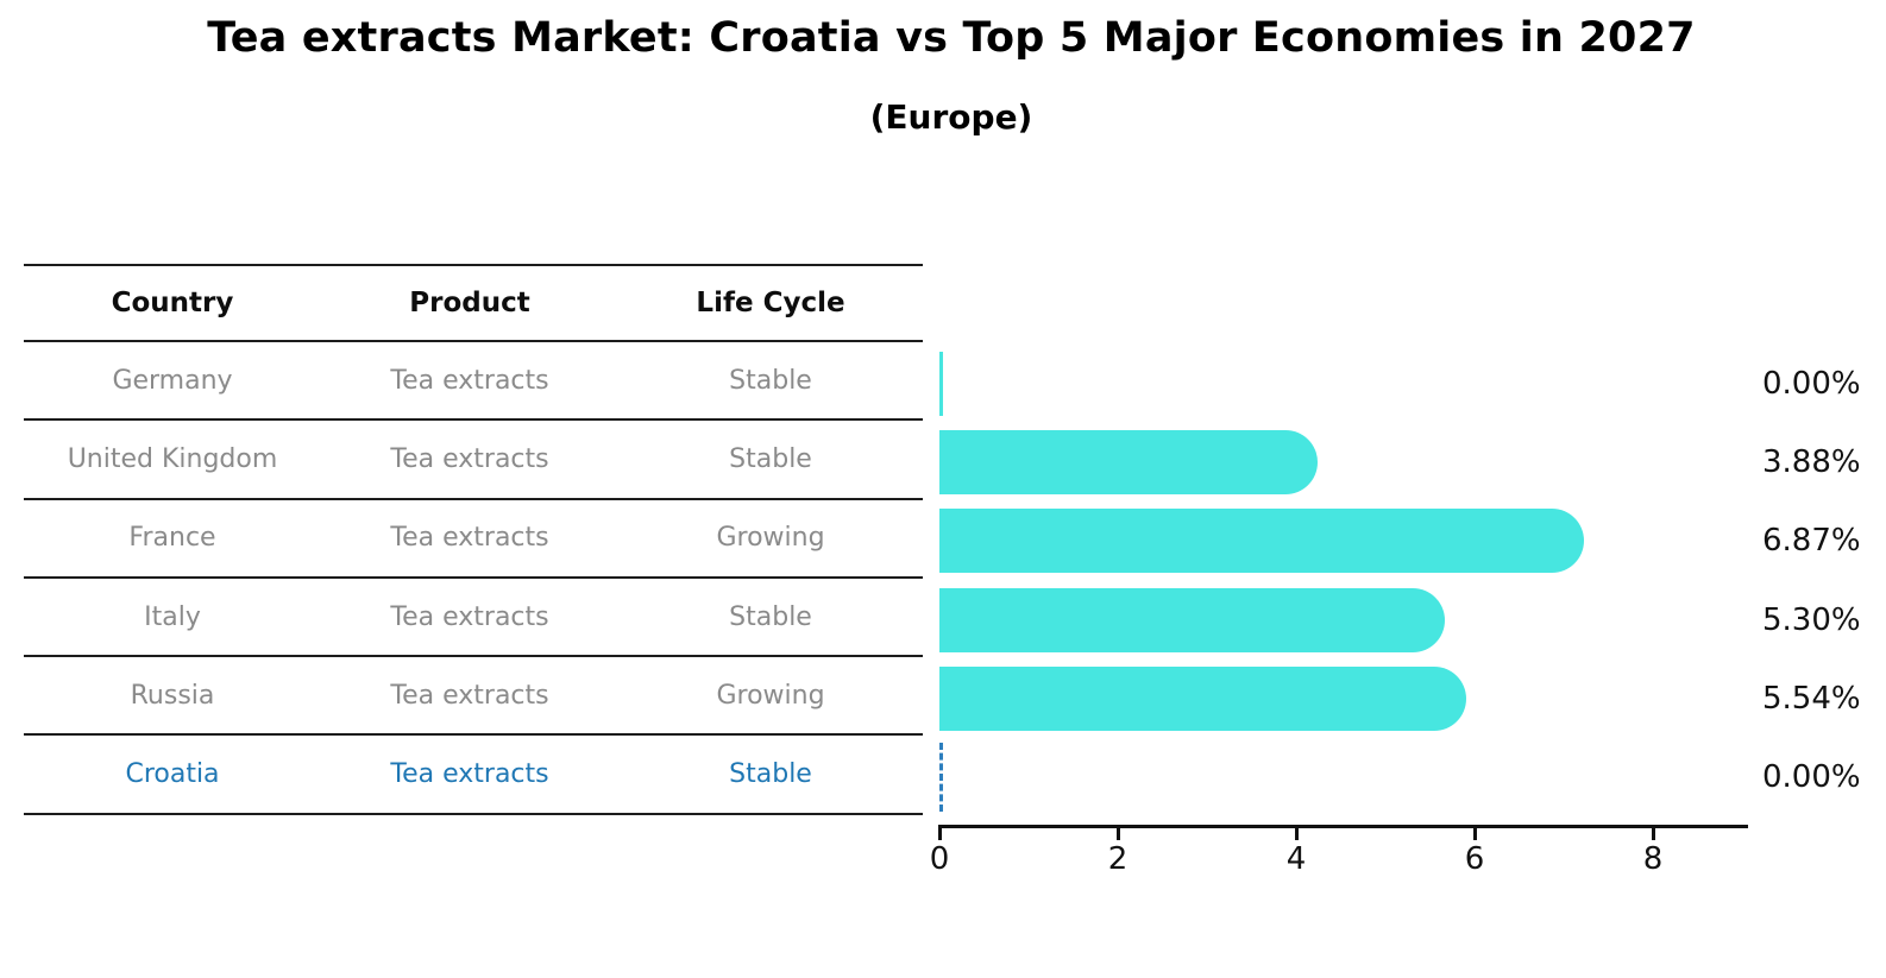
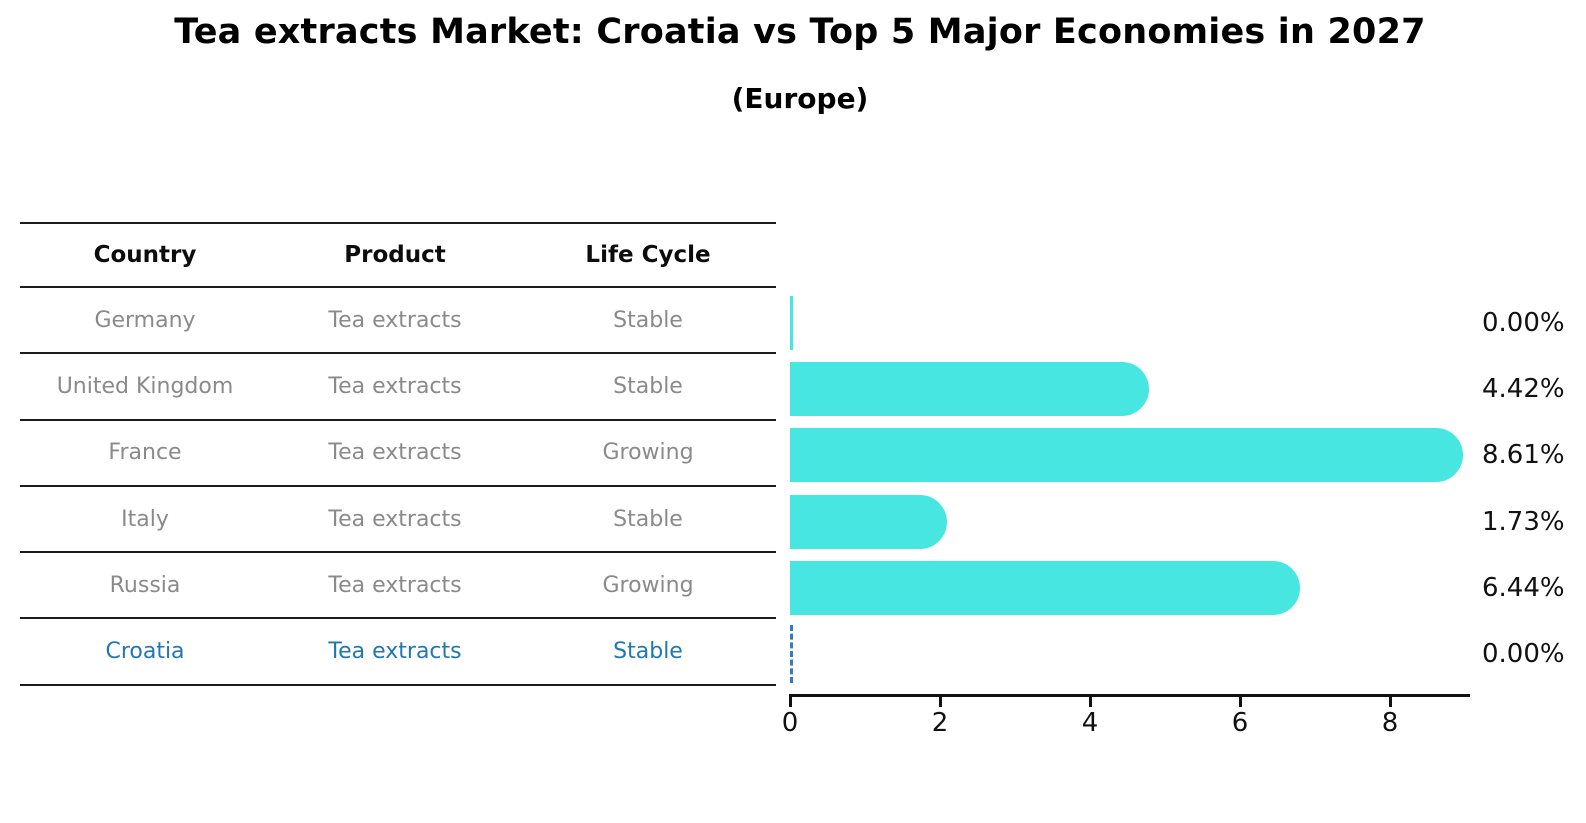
United Kingdom: 3.88% -> 4.42%
France: 6.87% -> 8.61%
Italy: 5.30% -> 1.73%
Russia: 5.54% -> 6.44%
